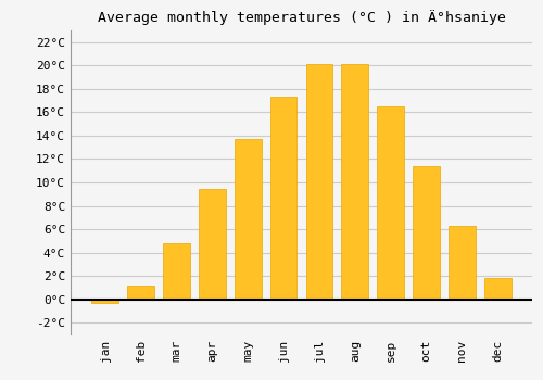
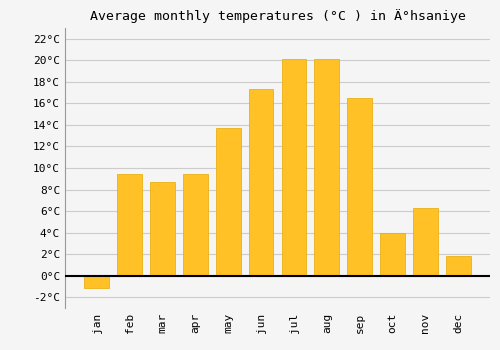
jan: -0.3°C -> -1.1°C
feb: 1.2°C -> 9.4°C
mar: 4.8°C -> 8.7°C
oct: 11.4°C -> 4.0°C
